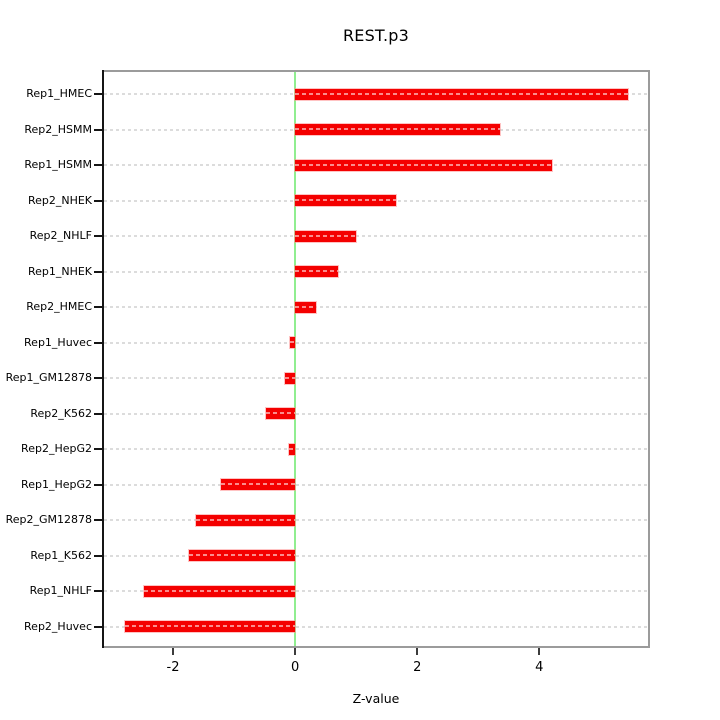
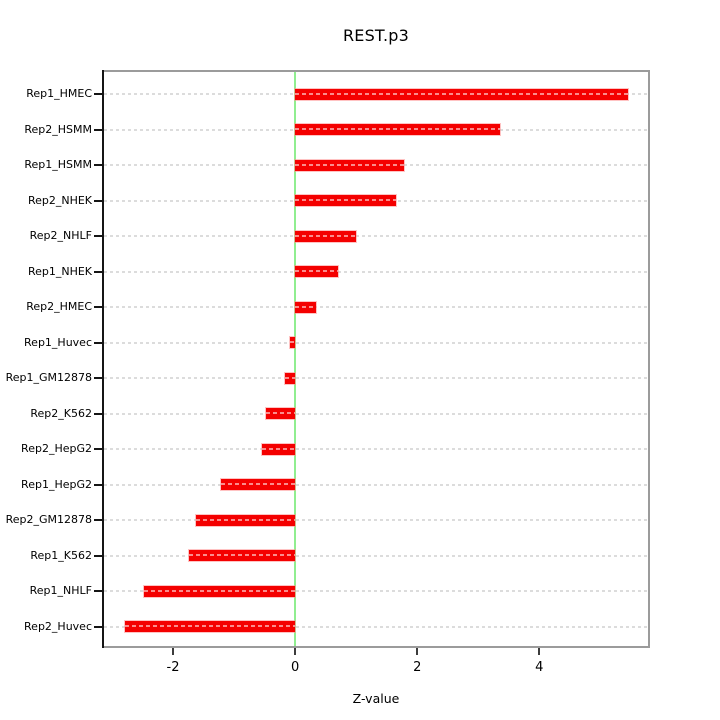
Rep1_HSMM: 4.2 -> 1.8
Rep2_HepG2: -0.1 -> -0.5
